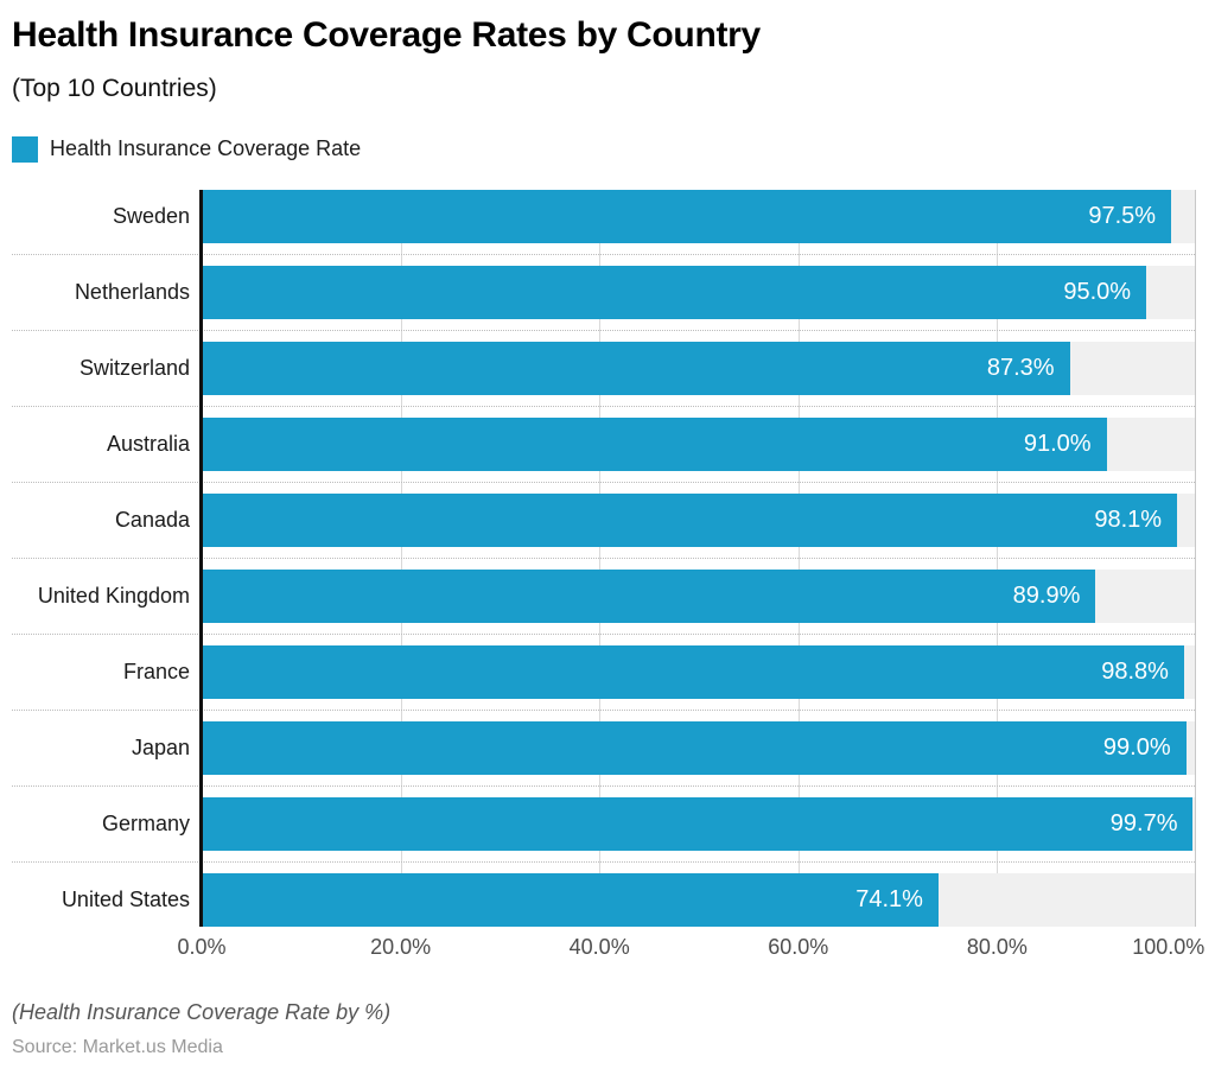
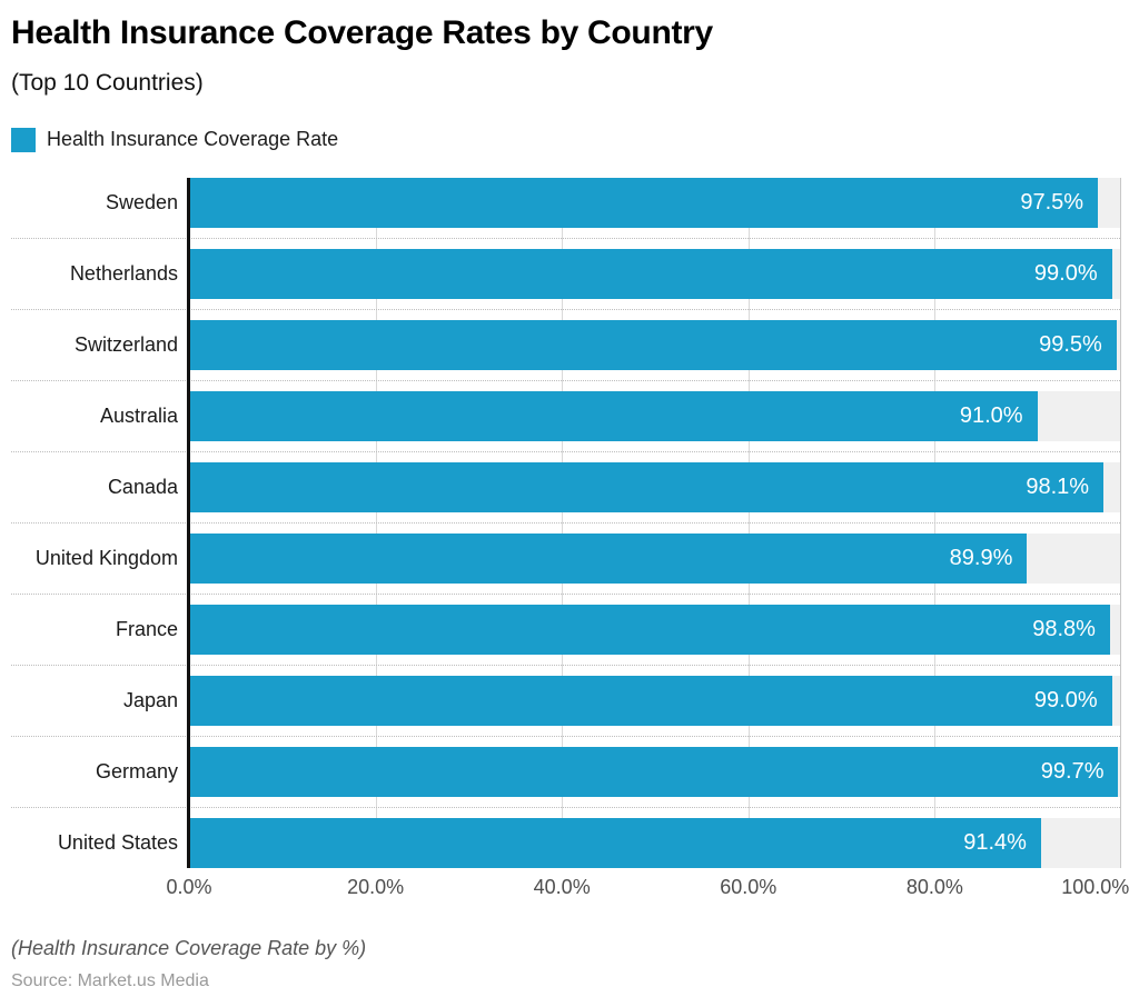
Netherlands: 95.0% -> 99.0%
Switzerland: 87.3% -> 99.5%
United States: 74.1% -> 91.4%
